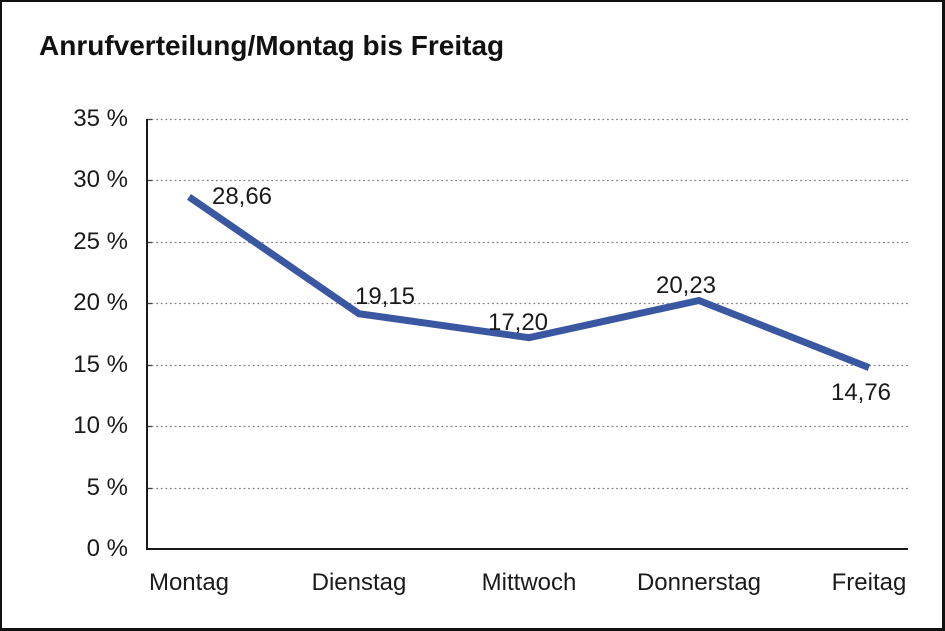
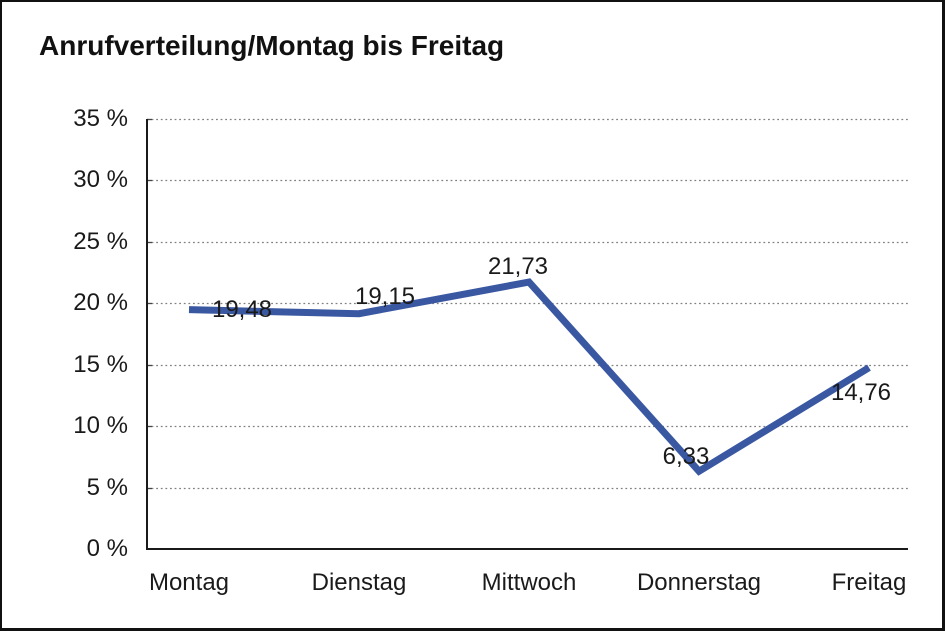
Montag: 28,66 -> 19,48
Mittwoch: 17,20 -> 21,73
Donnerstag: 20,23 -> 6,33
